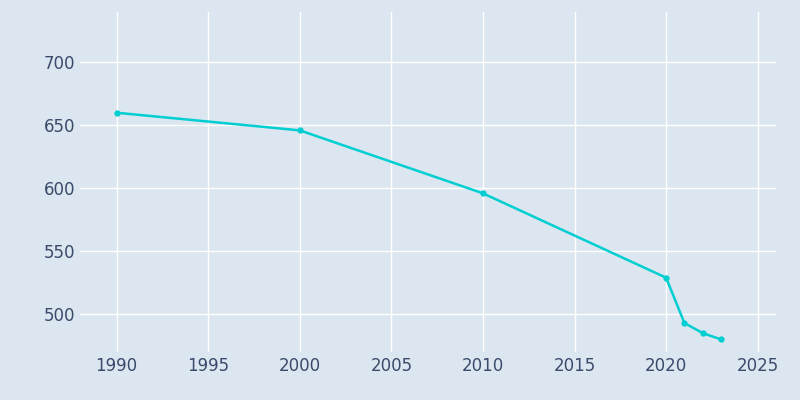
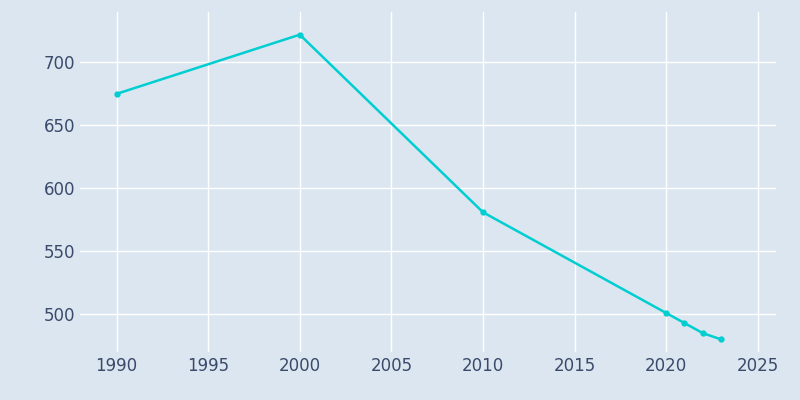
1990: 660 -> 675
2000: 646 -> 722
2010: 596 -> 581
2020: 529 -> 501
